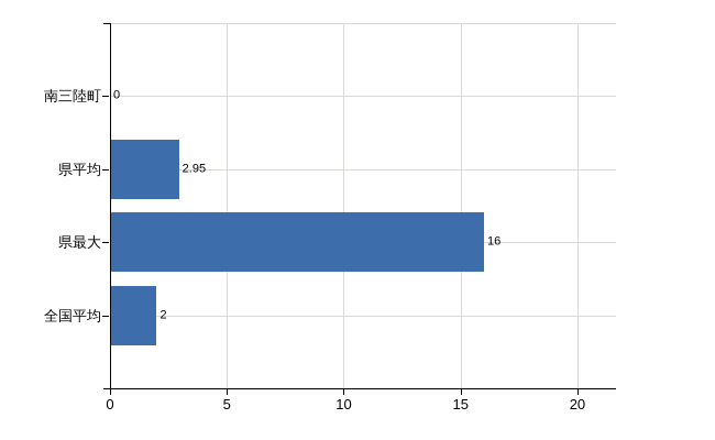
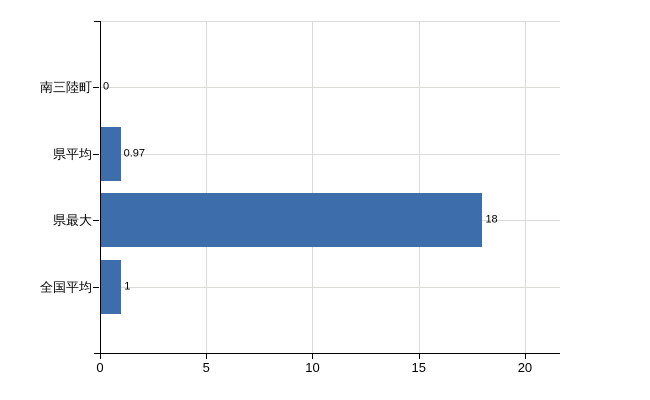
県平均: 2.95 -> 0.97
県最大: 16 -> 18
全国平均: 2 -> 1
